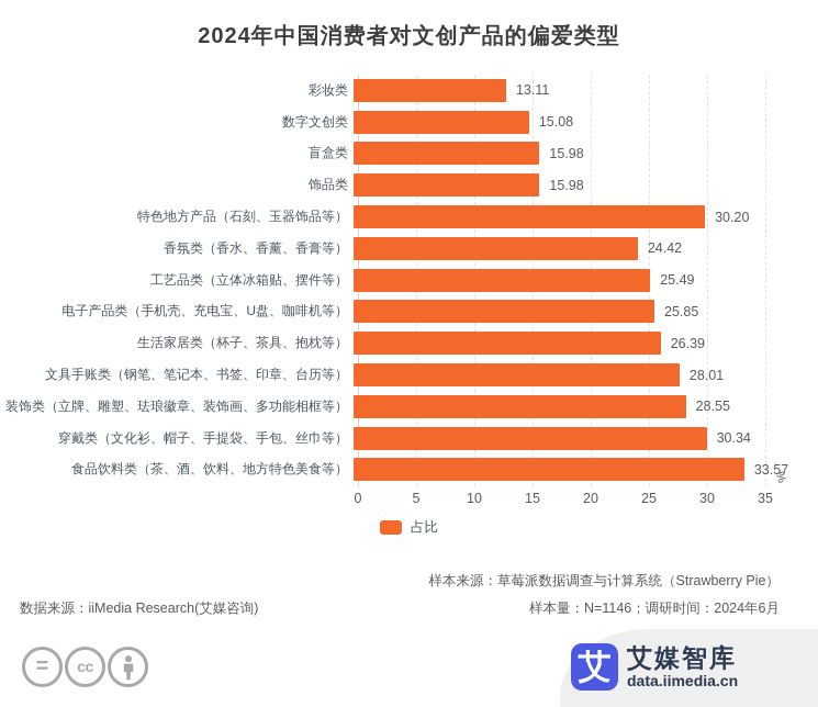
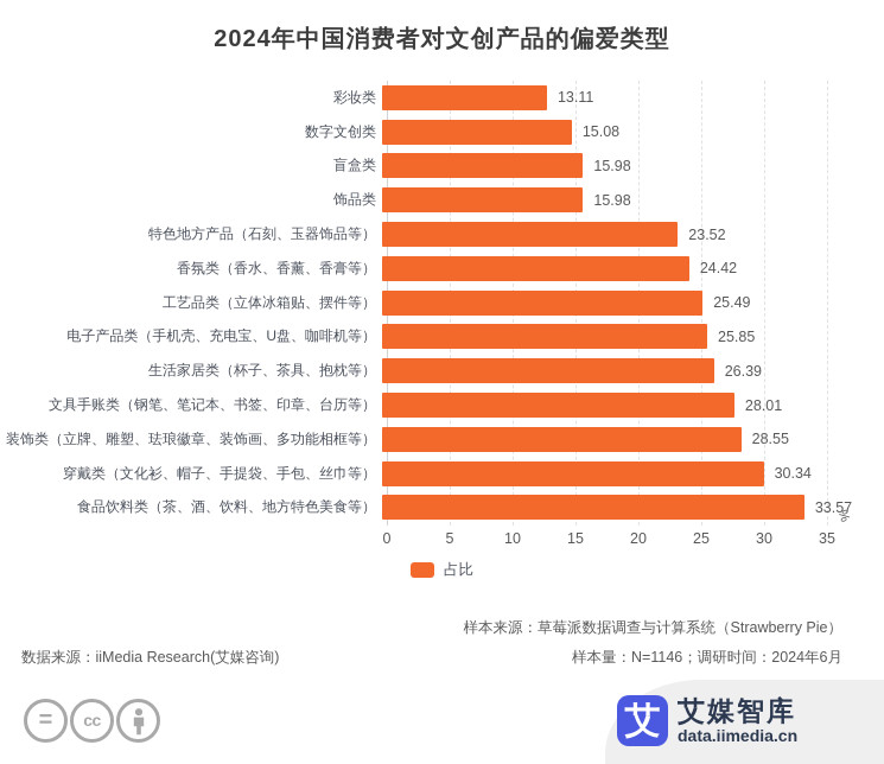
特色地方产品（石刻、玉器饰品等）: 30.20 -> 23.52
